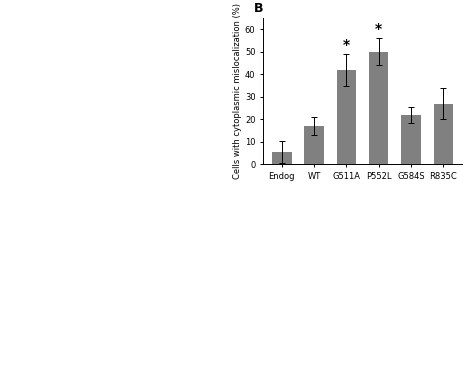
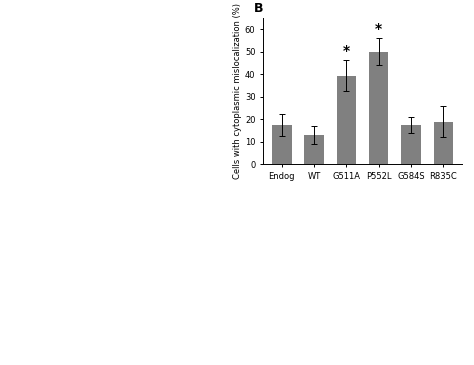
Endog: 5.5 -> 17.5
WT: 17.0 -> 13.0
G511A: 42.0 -> 39.5
G584S: 22.0 -> 17.5
R835C: 27.0 -> 19.0
